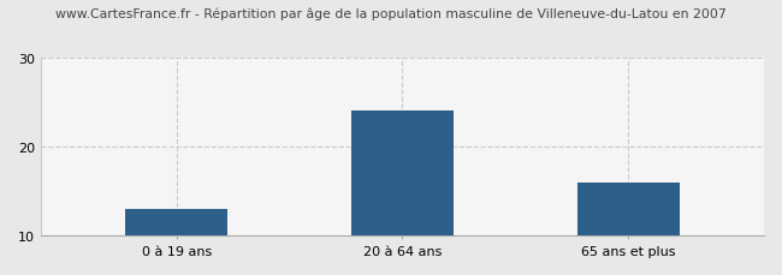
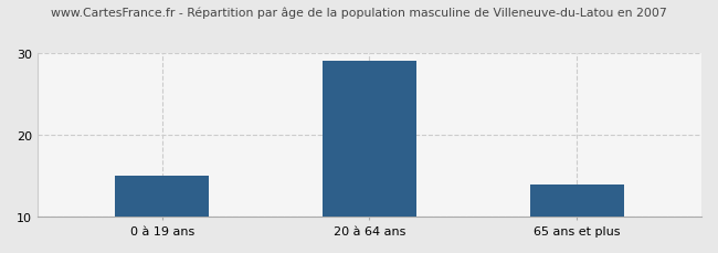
0 à 19 ans: 13 -> 15
20 à 64 ans: 24 -> 29
65 ans et plus: 16 -> 14
